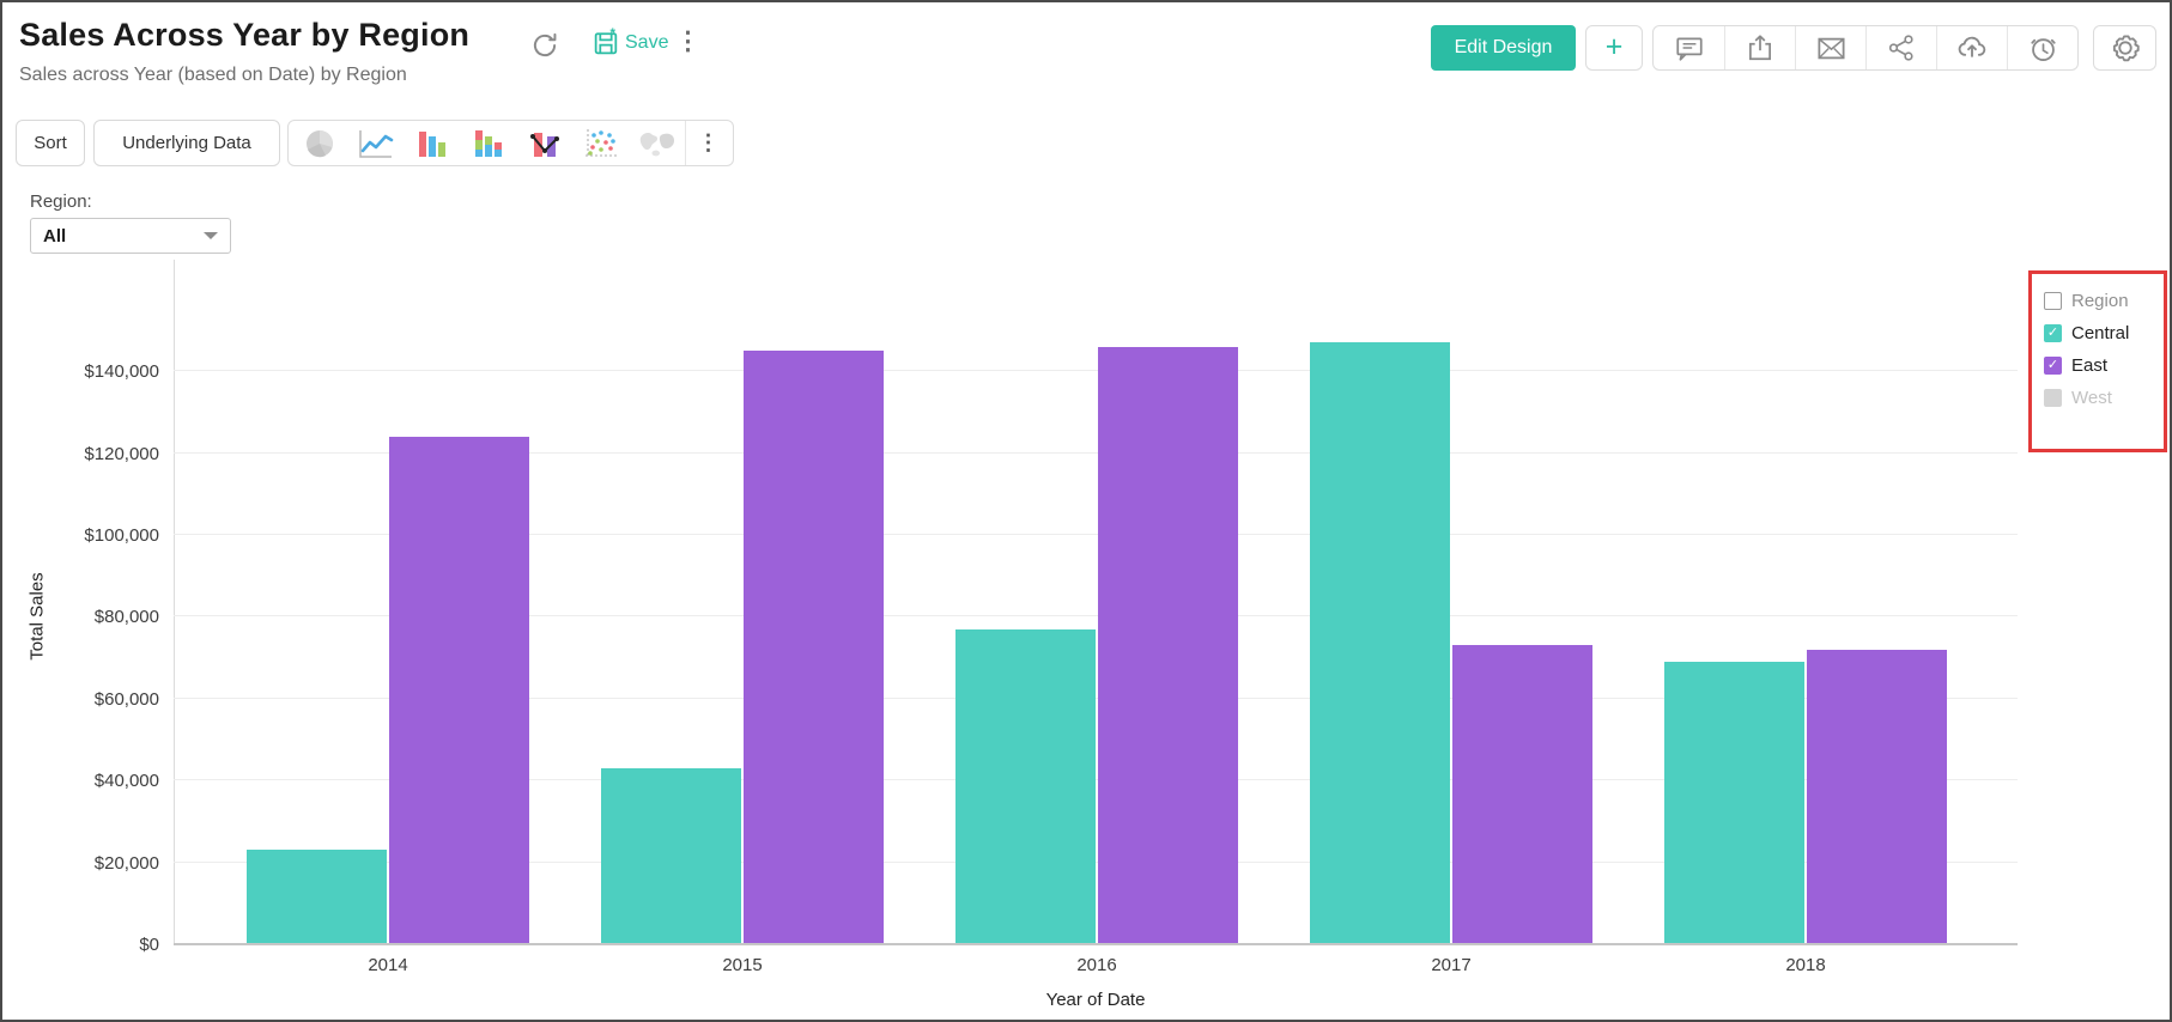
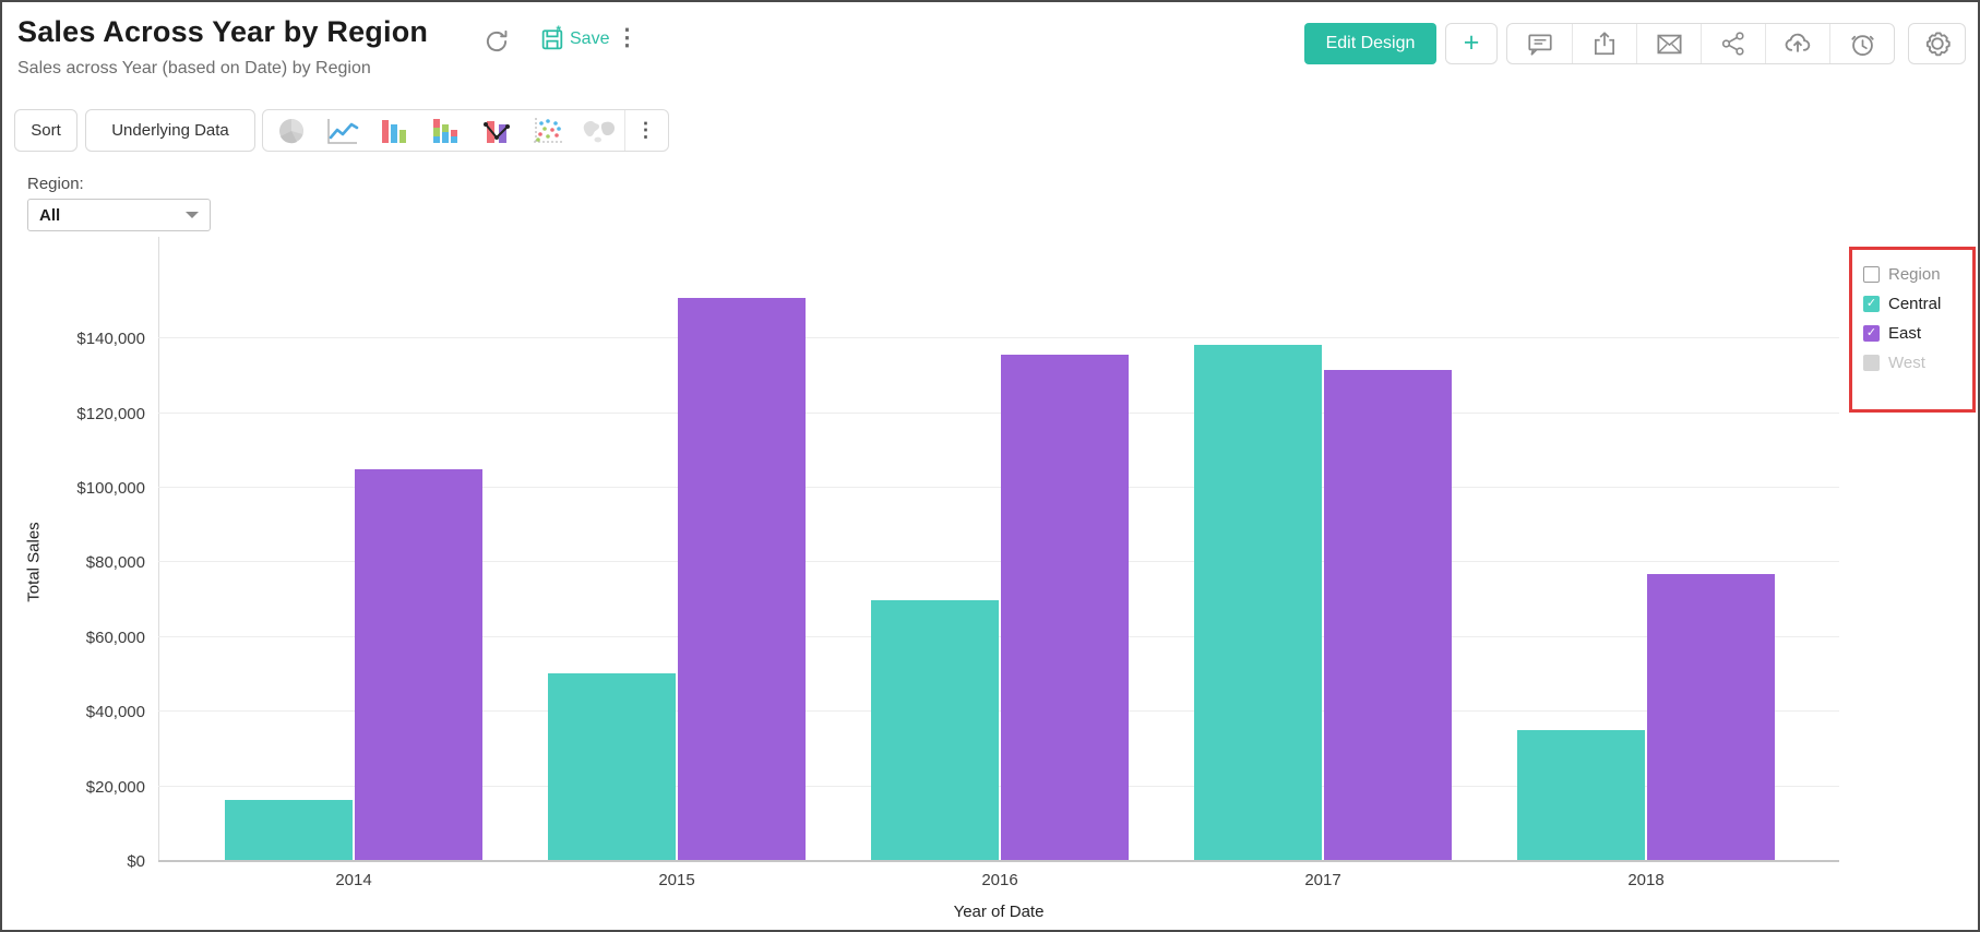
Central/2014: $23000 -> $16000
East/2014: $124000 -> $105000
Central/2015: $43000 -> $50000
East/2015: $145000 -> $151000
Central/2016: $77000 -> $70000
East/2016: $146000 -> $136000
Central/2017: $147000 -> $138000
East/2017: $73000 -> $132000
Central/2018: $69000 -> $35000
East/2018: $72000 -> $77000
